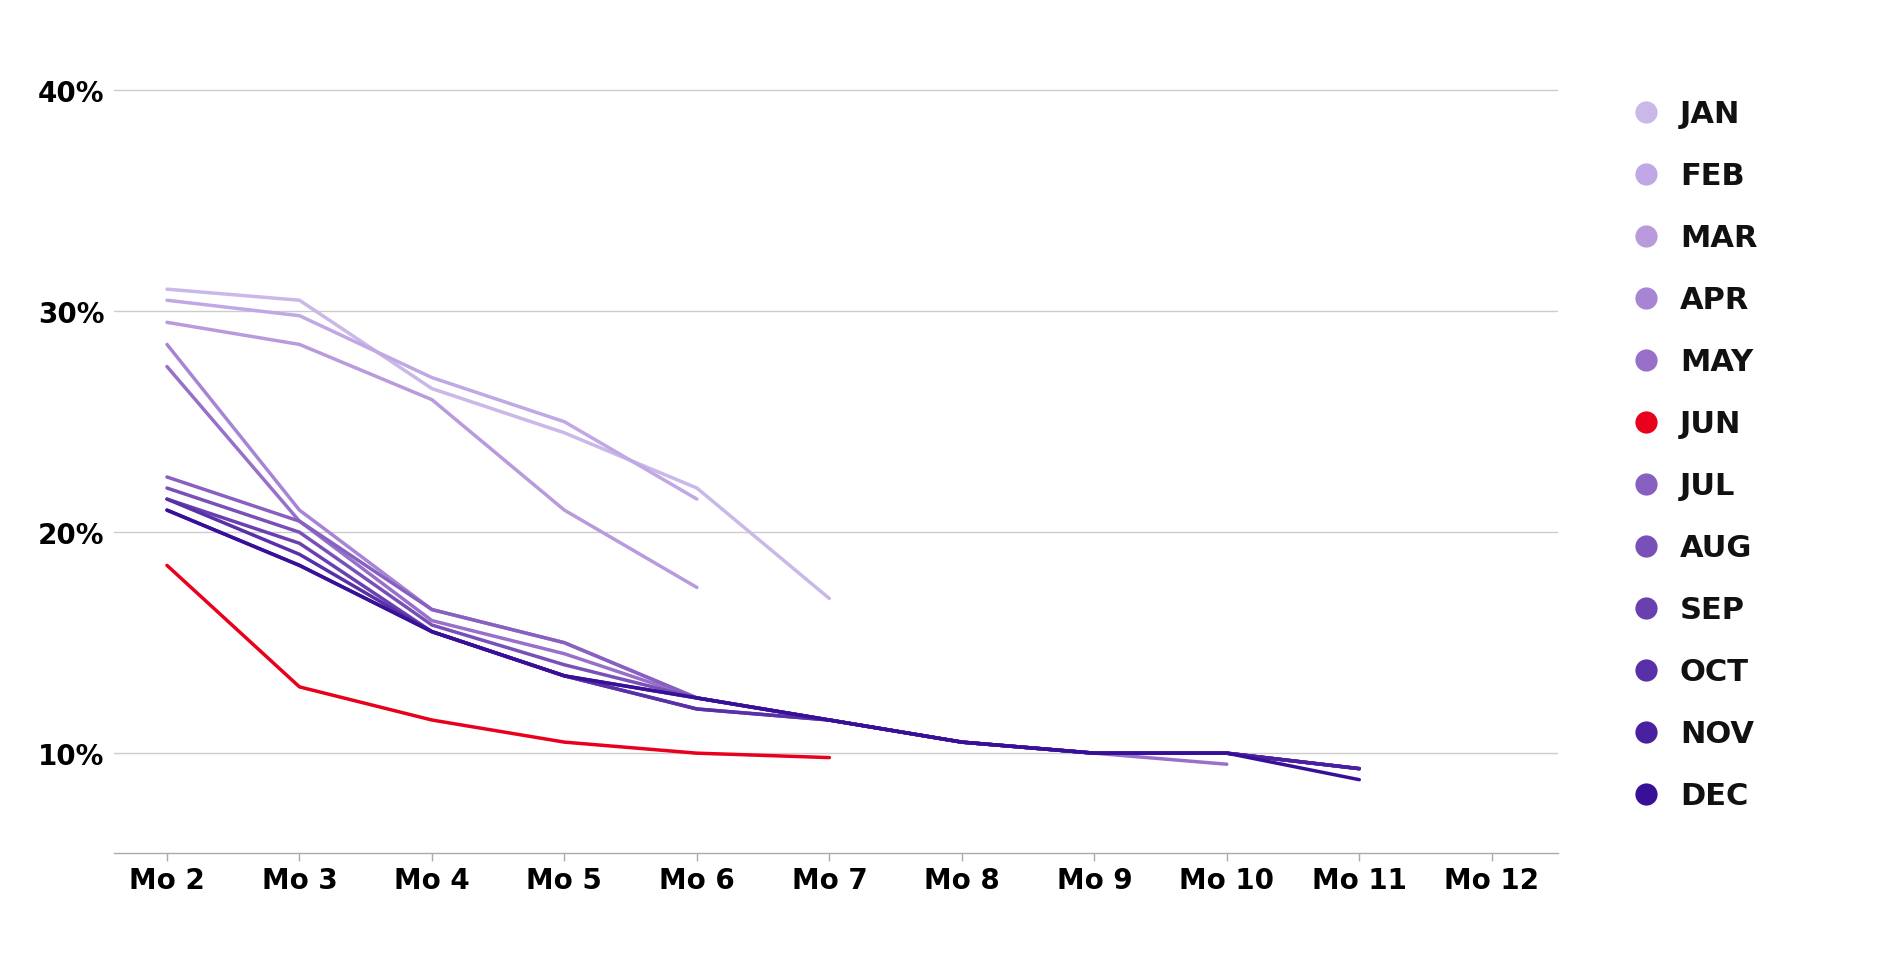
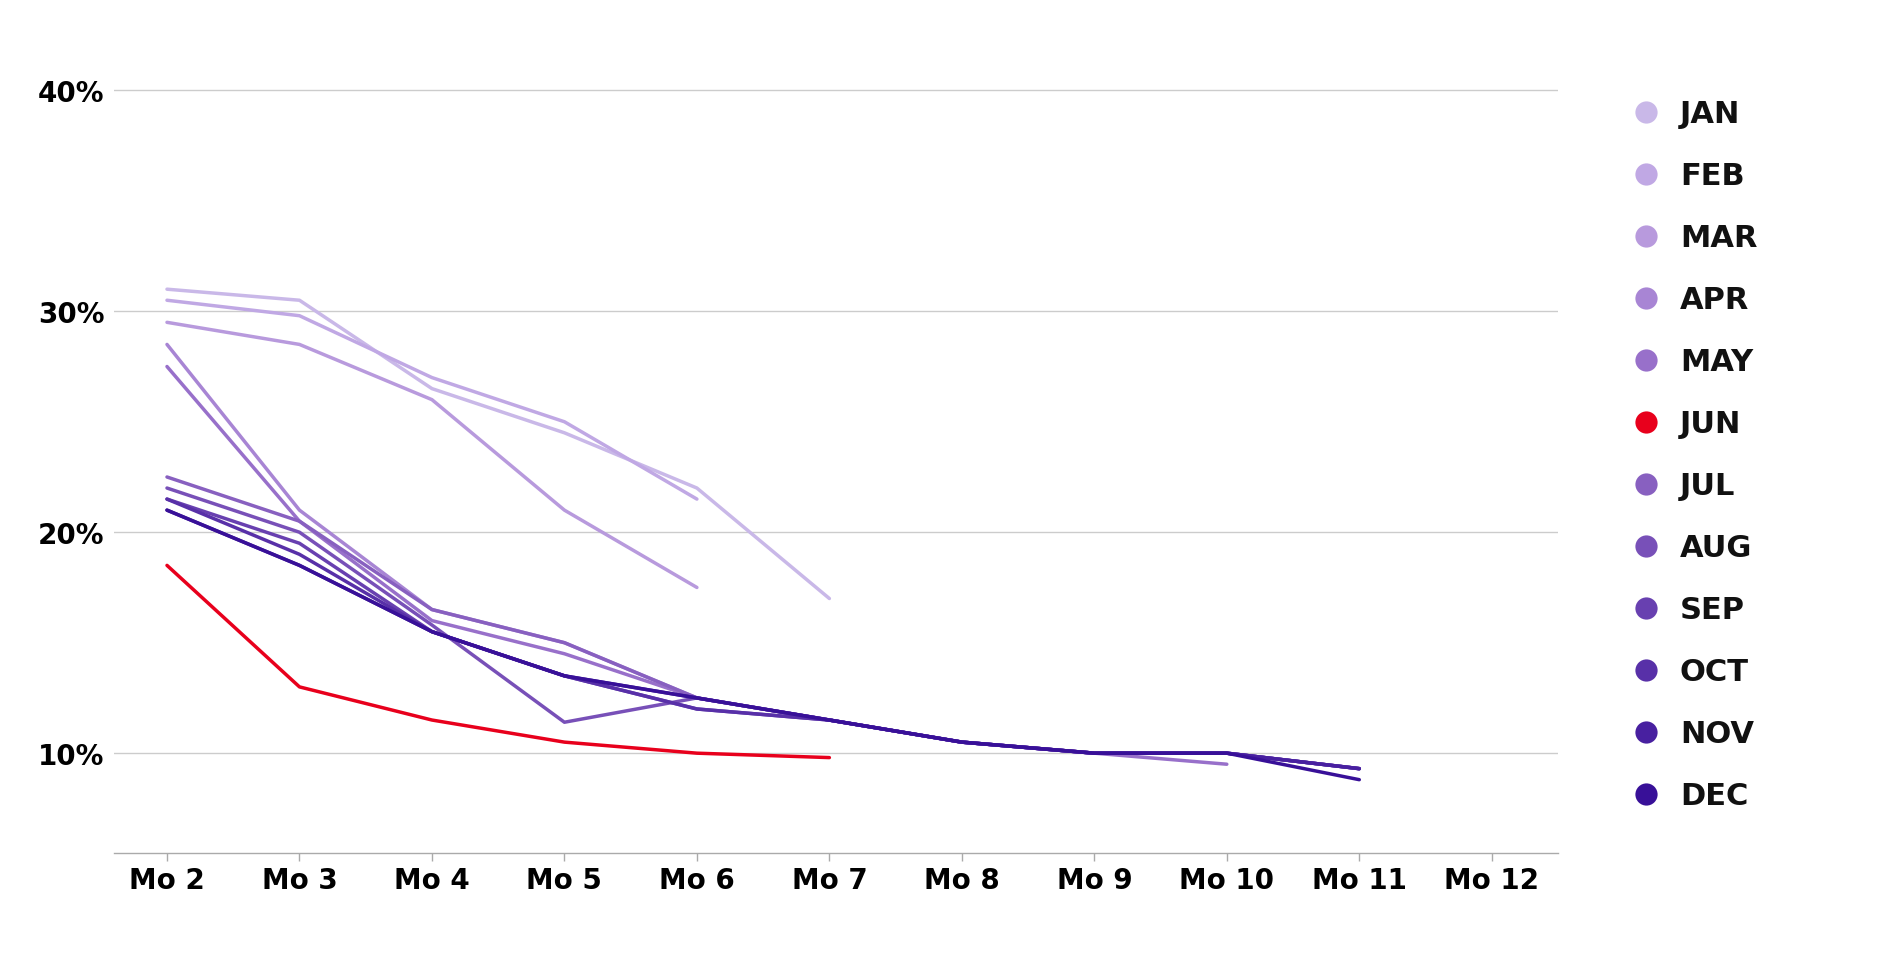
AUG/Mo 5: 14.0% -> 11.4%
